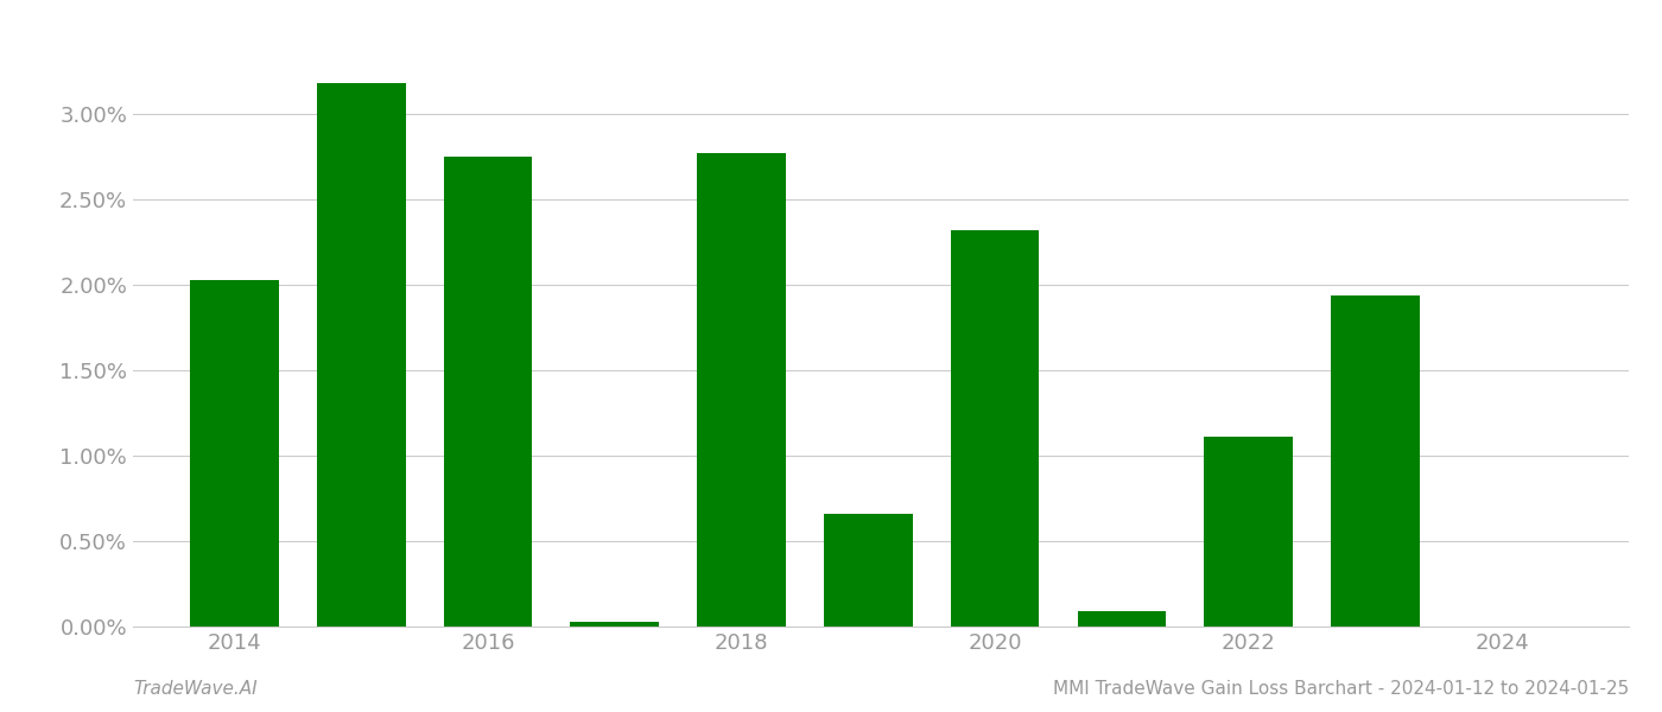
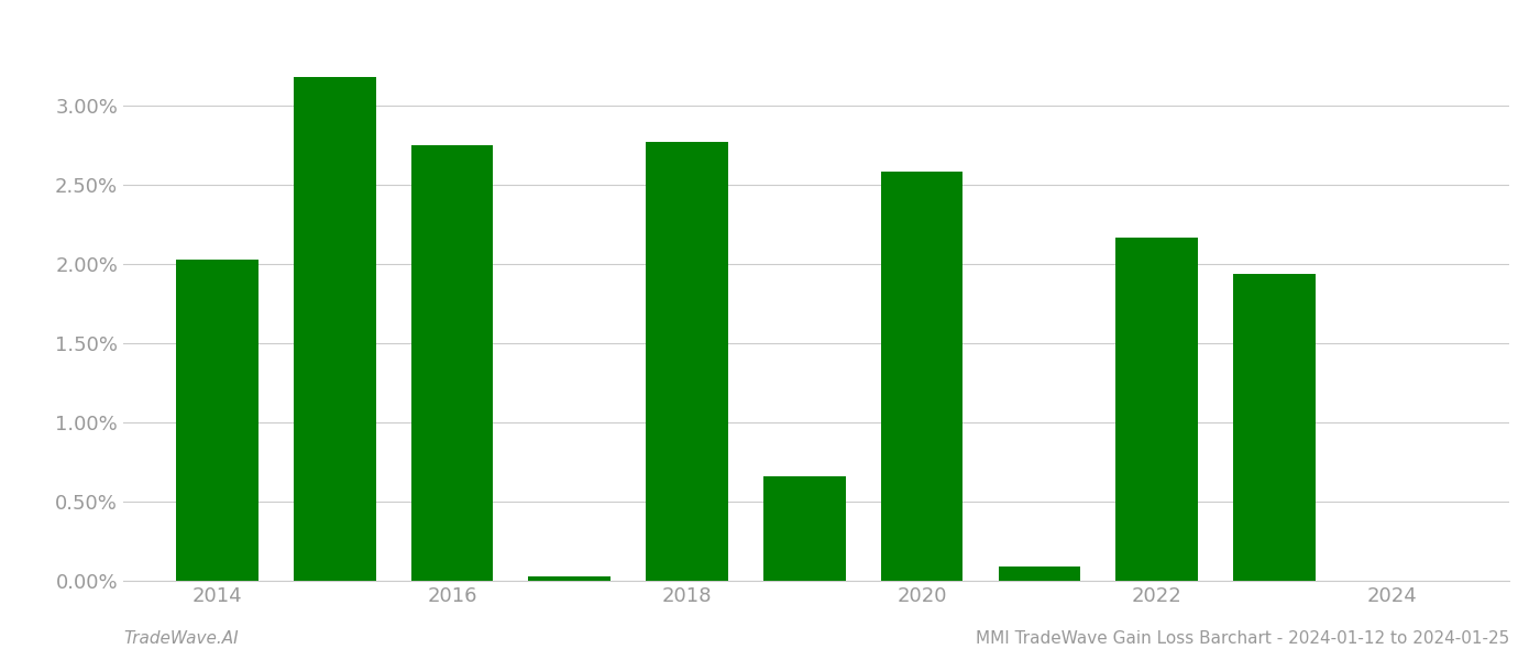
2020: 2.32% -> 2.58%
2022: 1.11% -> 2.17%
